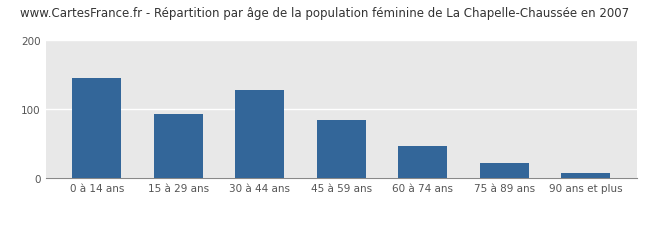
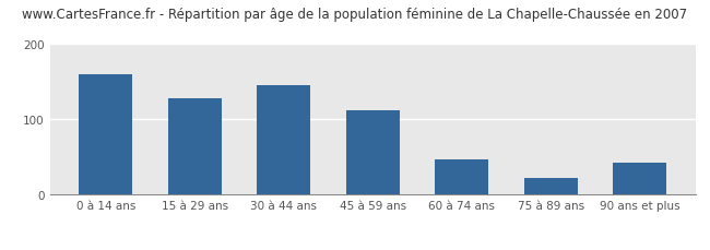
0 à 14 ans: 145 -> 160
15 à 29 ans: 93 -> 128
30 à 44 ans: 128 -> 146
45 à 59 ans: 85 -> 112
90 ans et plus: 8 -> 42
